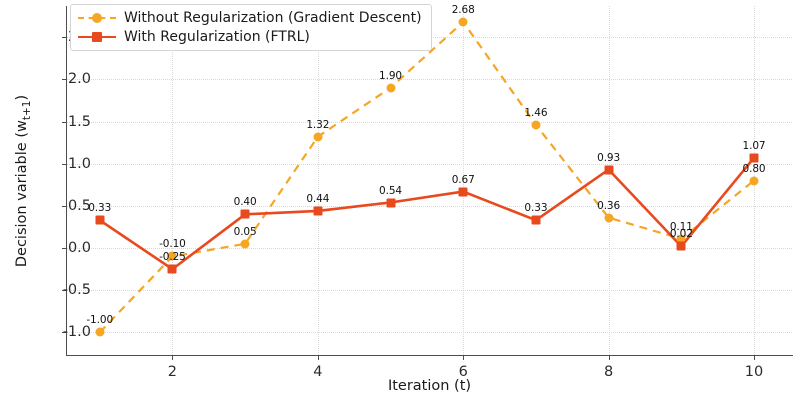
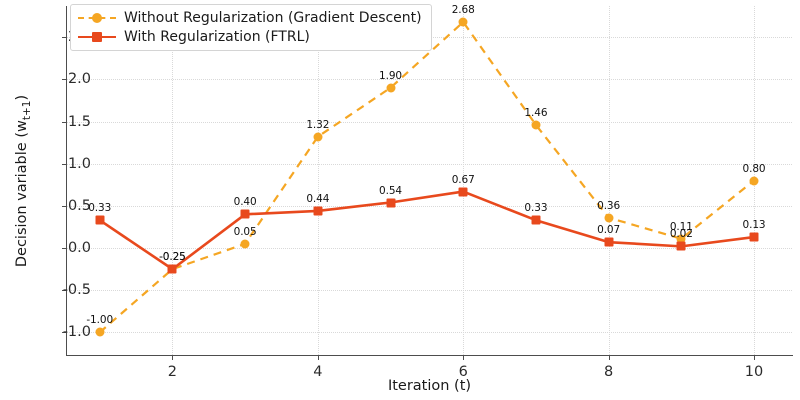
Without Regularization (Gradient Descent)/2: -0.10 -> -0.25
With Regularization (FTRL)/8: 0.93 -> 0.07
With Regularization (FTRL)/10: 1.07 -> 0.13
